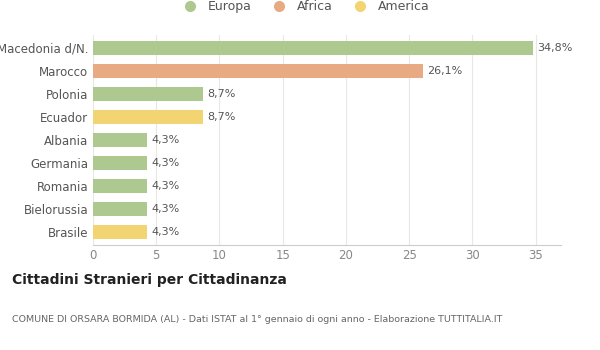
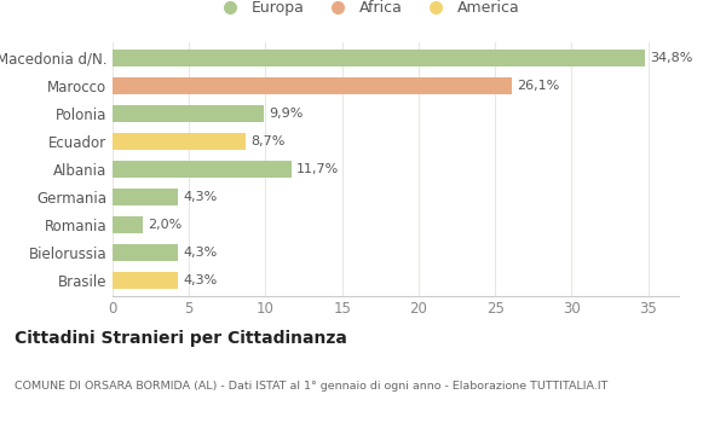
Polonia: 8,7% -> 9,9%
Albania: 4,3% -> 11,7%
Romania: 4,3% -> 2,0%
